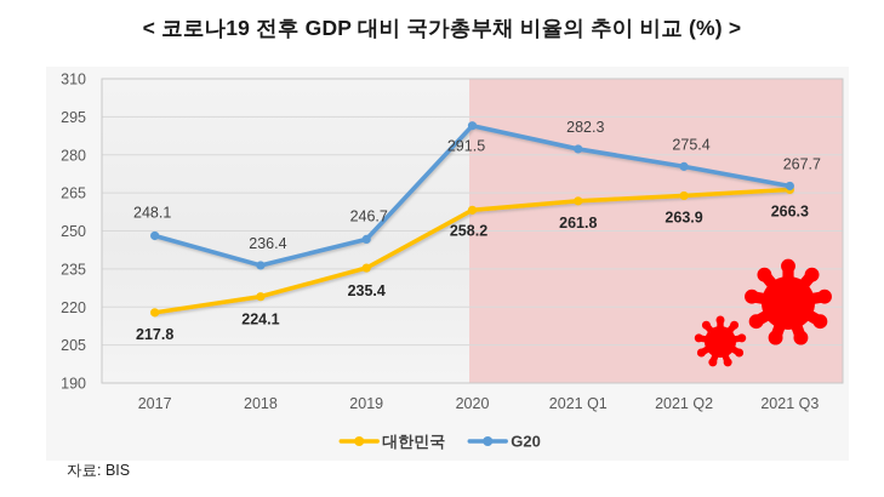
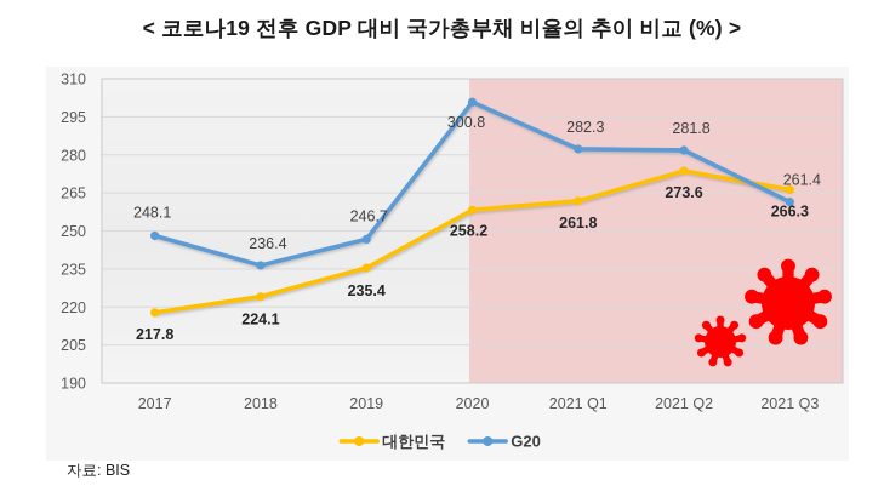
G20/2020: 291.5 -> 300.8
대한민국/2021 Q2: 263.9 -> 273.6
G20/2021 Q2: 275.4 -> 281.8
G20/2021 Q3: 267.7 -> 261.4
